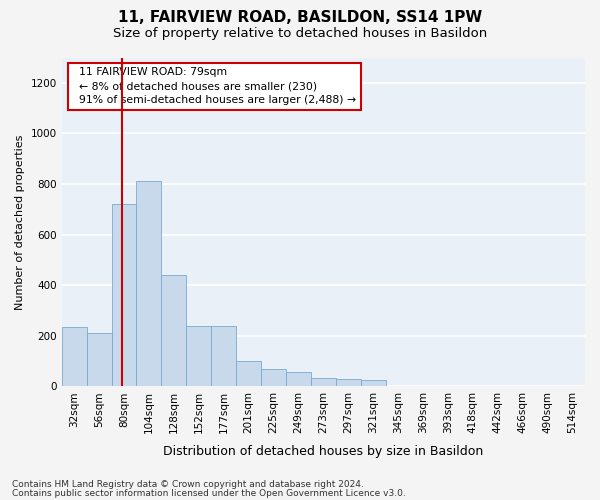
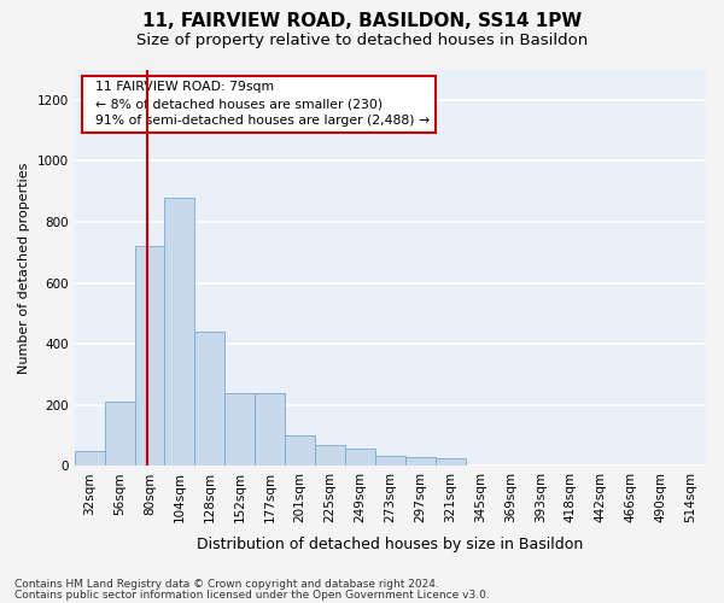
32sqm: 235 -> 50
104sqm: 810 -> 880
